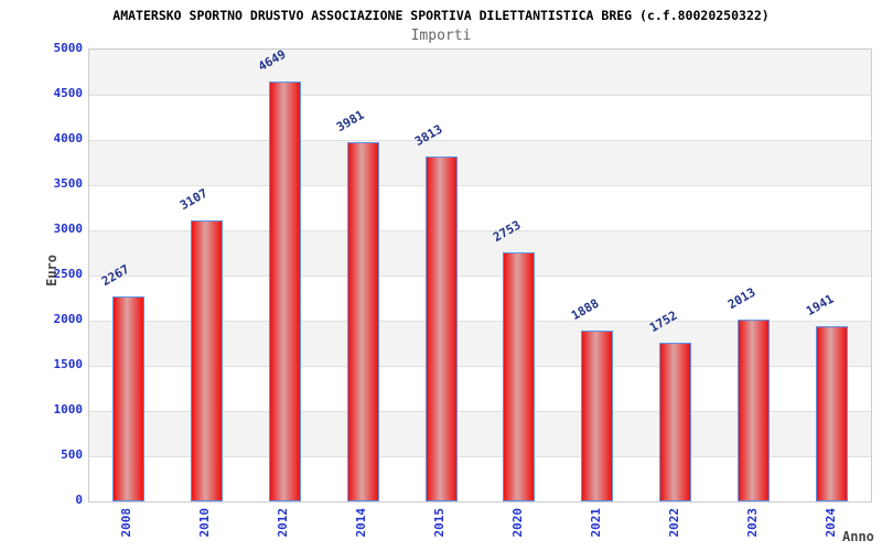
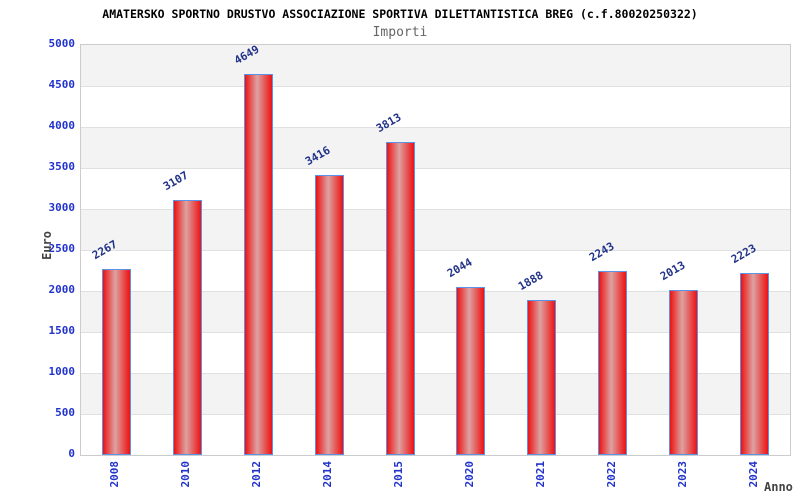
2014: 3981 -> 3416
2020: 2753 -> 2044
2022: 1752 -> 2243
2024: 1941 -> 2223
